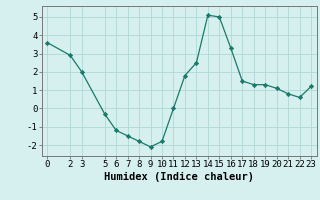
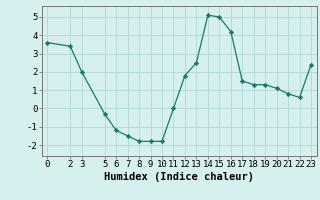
2: 2.9 -> 3.4
9: -2.1 -> -1.8
16: 3.3 -> 4.2
23: 1.2 -> 2.4
